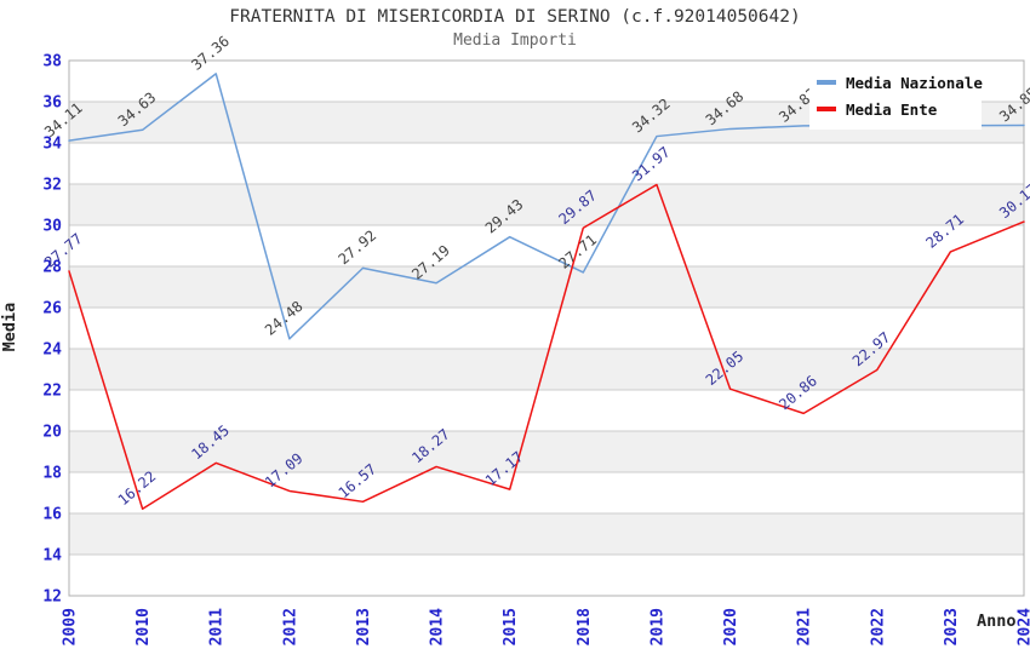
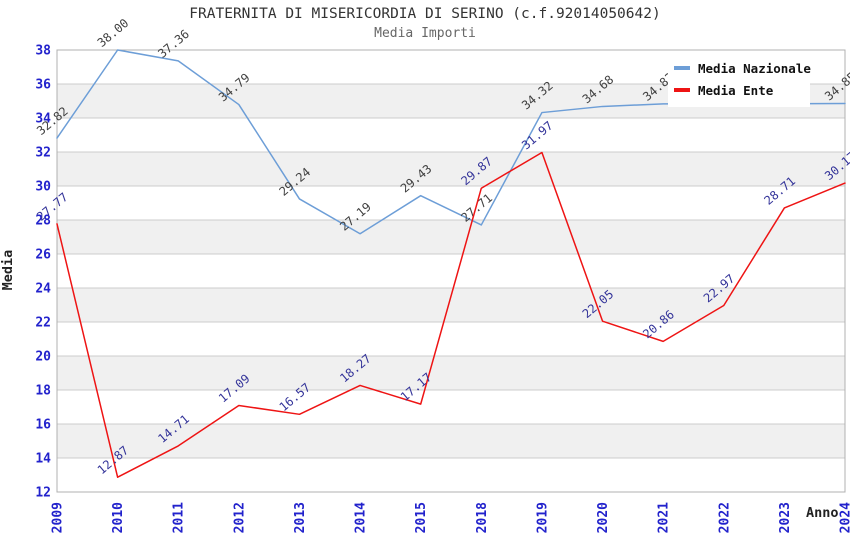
Media Nazionale/2009: 34.11 -> 32.82
Media Nazionale/2010: 34.63 -> 38.00
Media Ente/2010: 16.22 -> 12.87
Media Ente/2011: 18.45 -> 14.71
Media Nazionale/2012: 24.48 -> 34.79
Media Nazionale/2013: 27.92 -> 29.24
